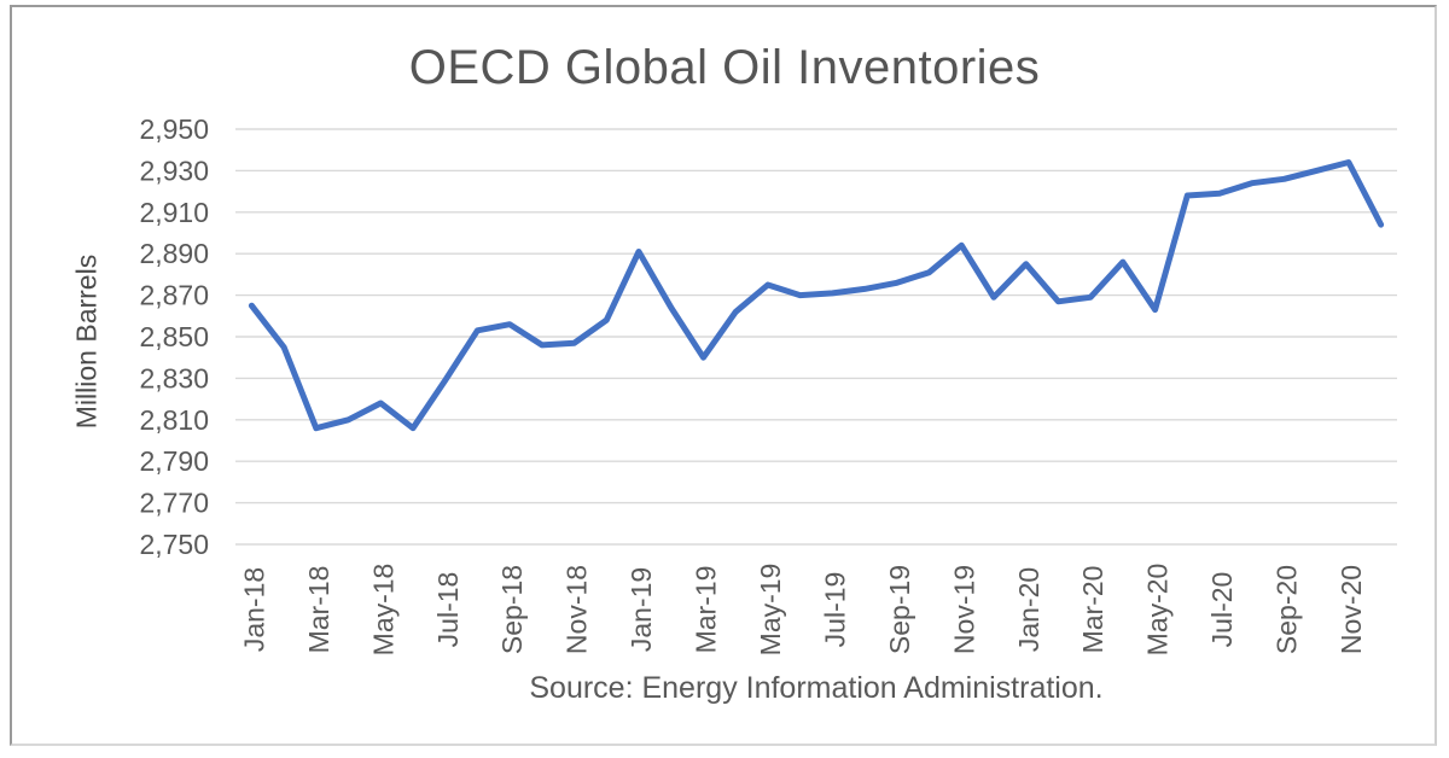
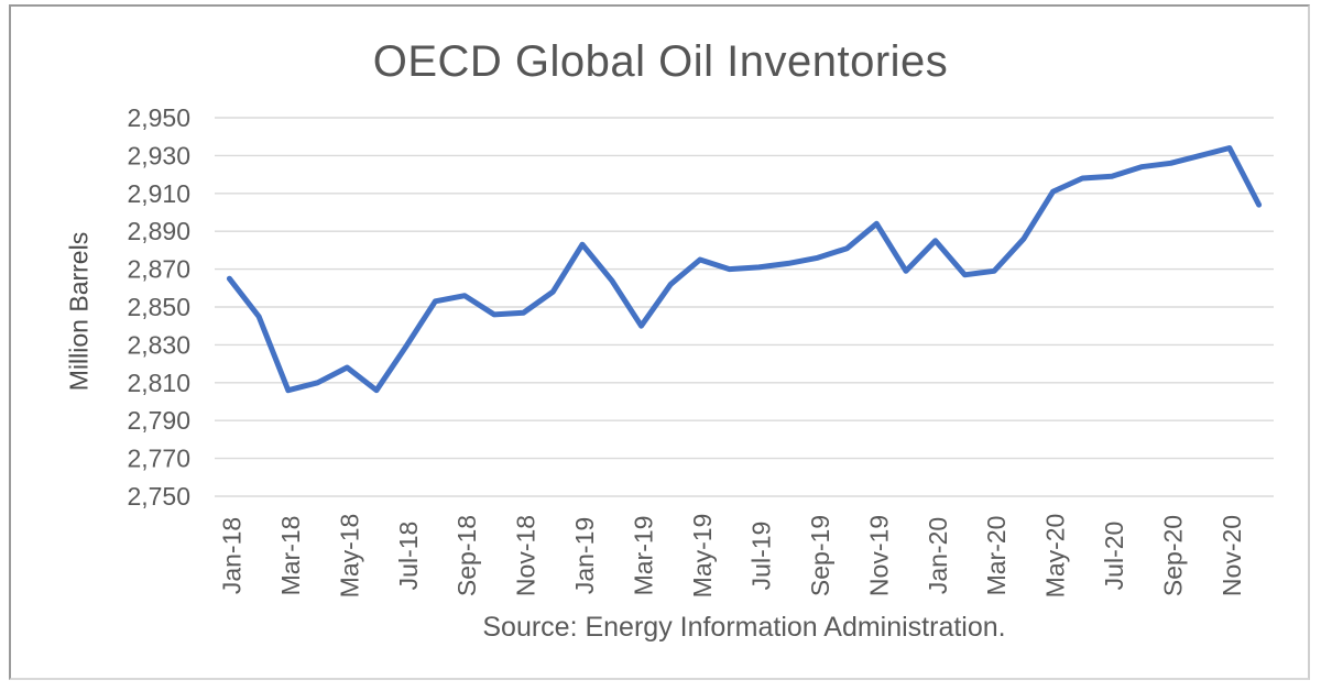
Jan-19: 2891 -> 2883
May-20: 2863 -> 2911
